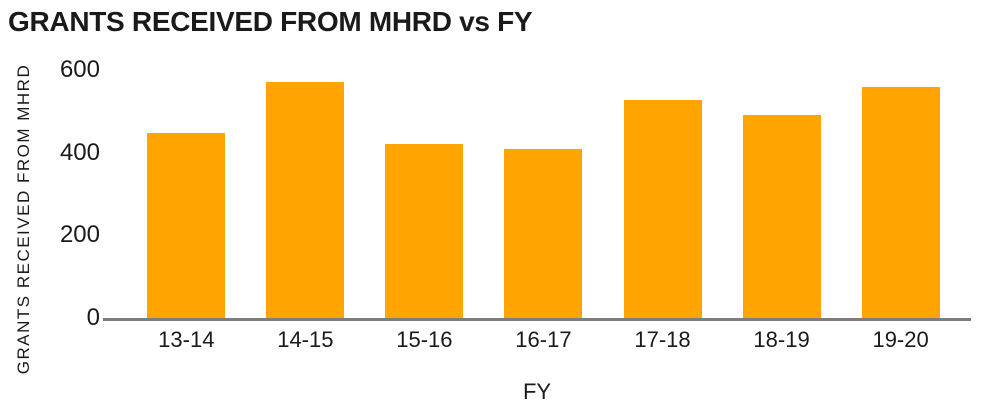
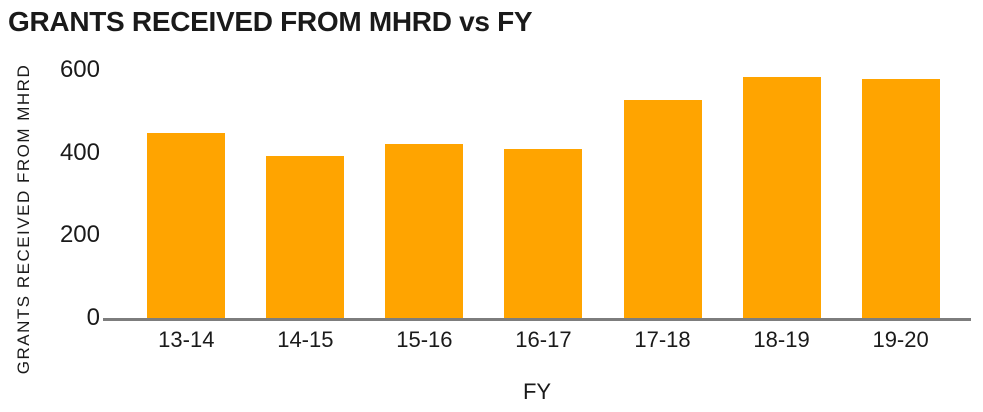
14-15: 570 -> 390
18-19: 490 -> 580
19-20: 560 -> 580
